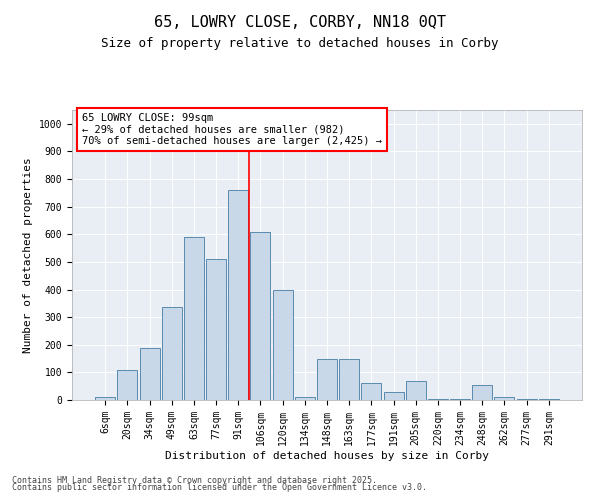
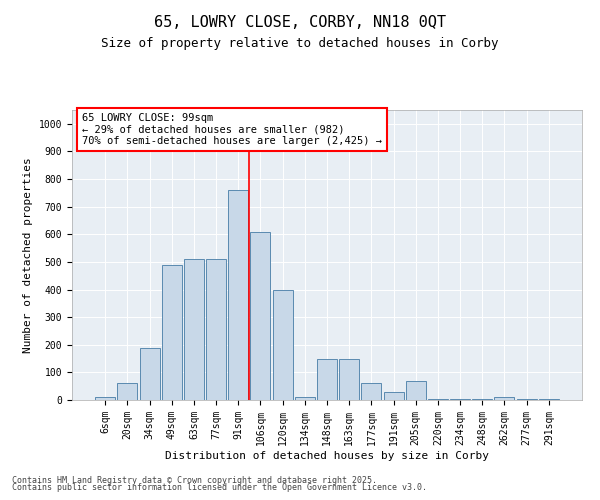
20sqm: 110 -> 60
49sqm: 335 -> 490
63sqm: 590 -> 510
248sqm: 55 -> 5
